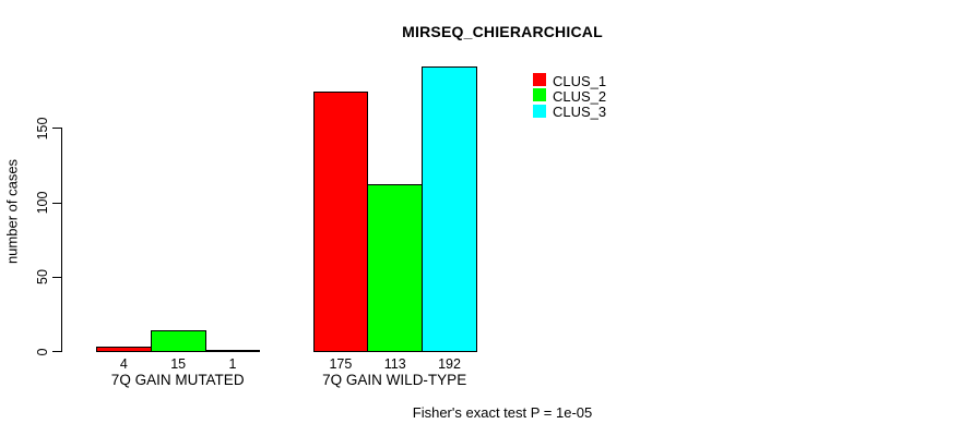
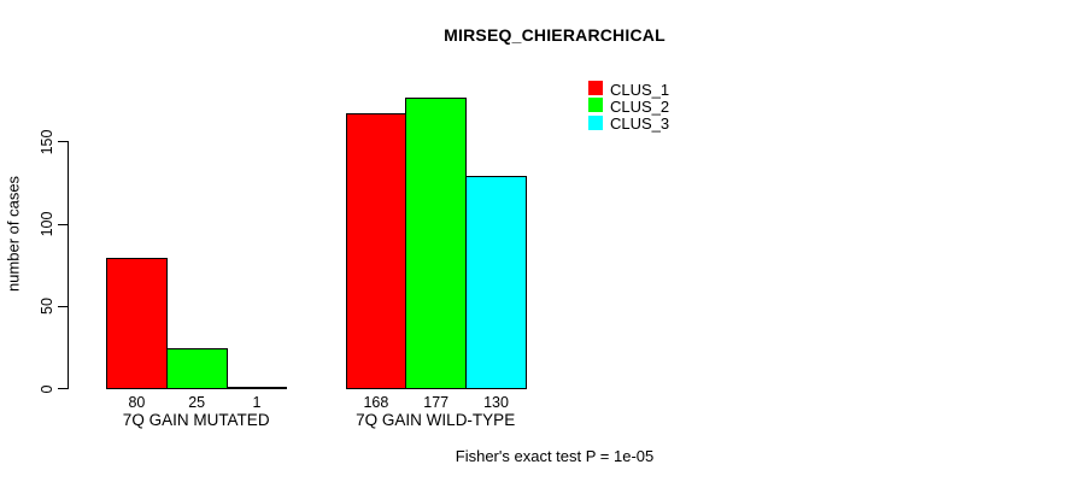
CLUS_1/7Q GAIN MUTATED: 4 -> 80
CLUS_2/7Q GAIN MUTATED: 15 -> 25
CLUS_1/7Q GAIN WILD-TYPE: 175 -> 168
CLUS_2/7Q GAIN WILD-TYPE: 113 -> 177
CLUS_3/7Q GAIN WILD-TYPE: 192 -> 130
